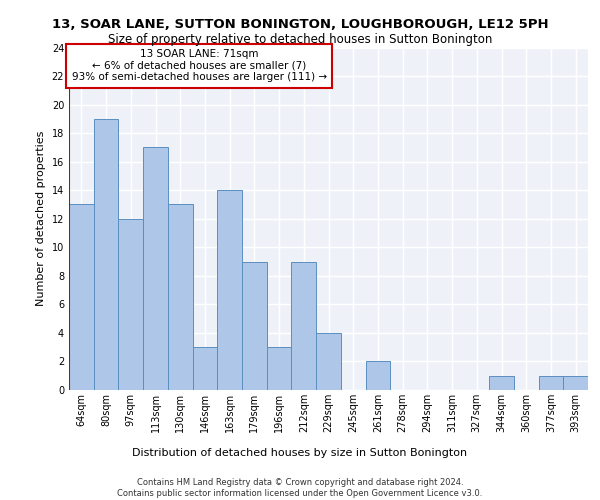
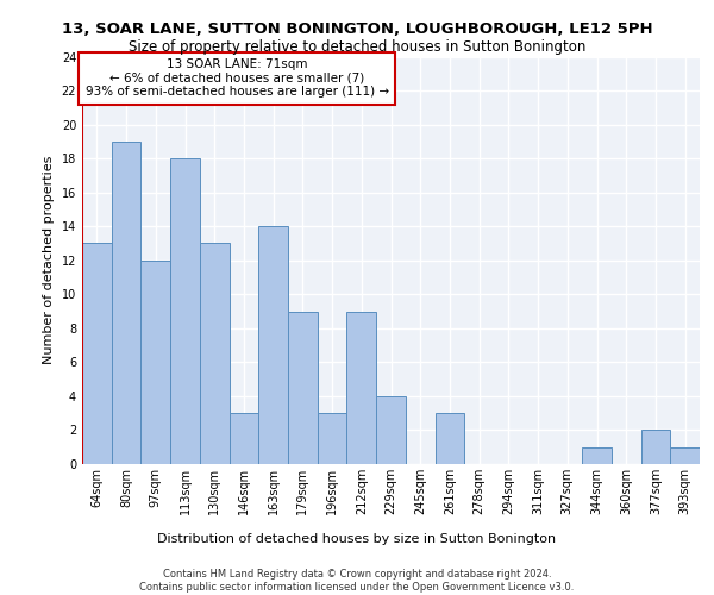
113sqm: 17 -> 18
261sqm: 2 -> 3
377sqm: 1 -> 2
